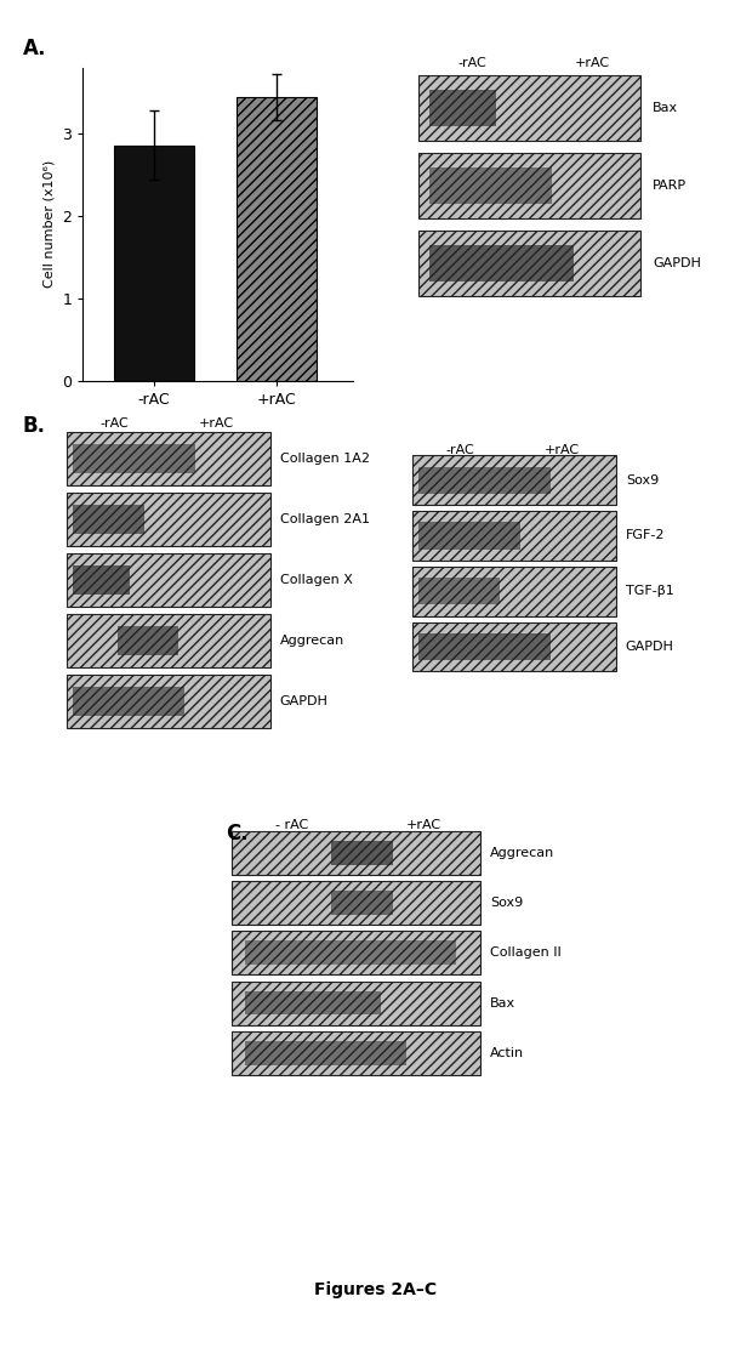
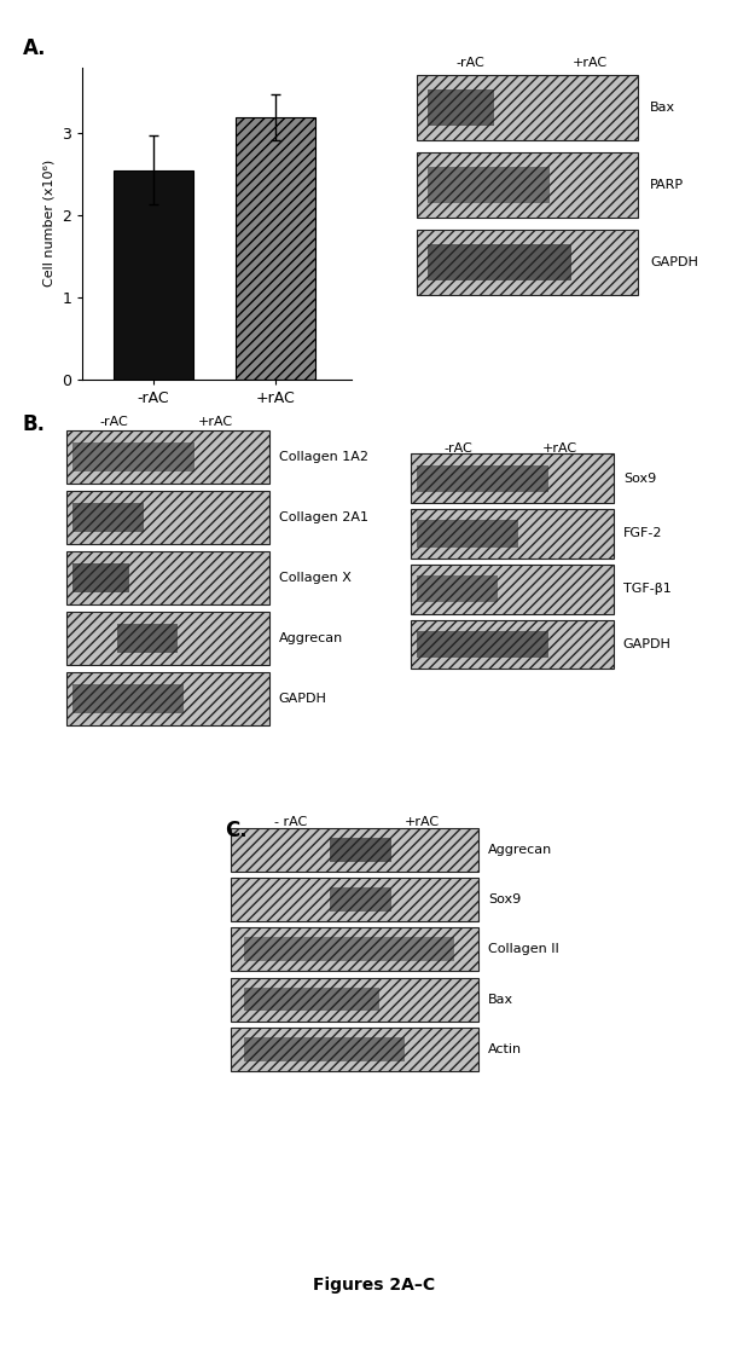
-rAC: 2.86 -> 2.55
+rAC: 3.44 -> 3.20
